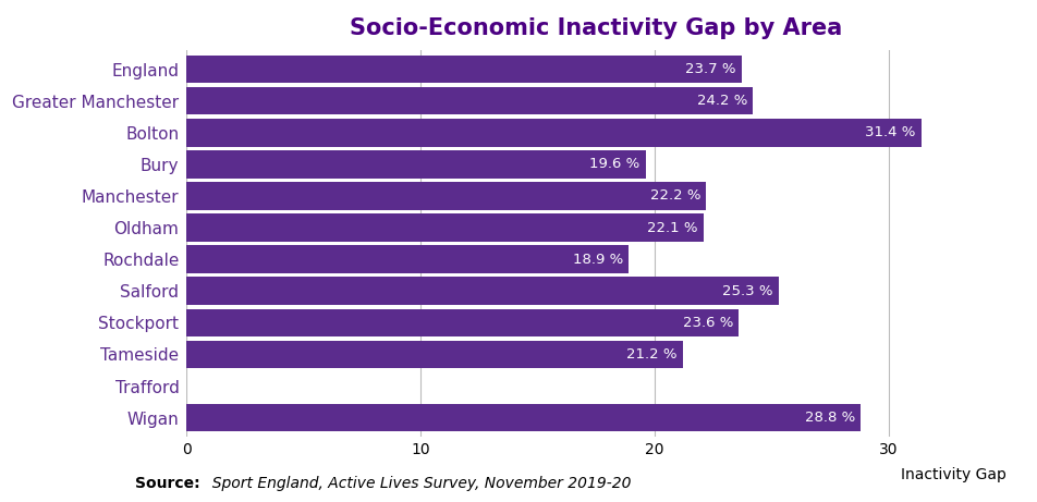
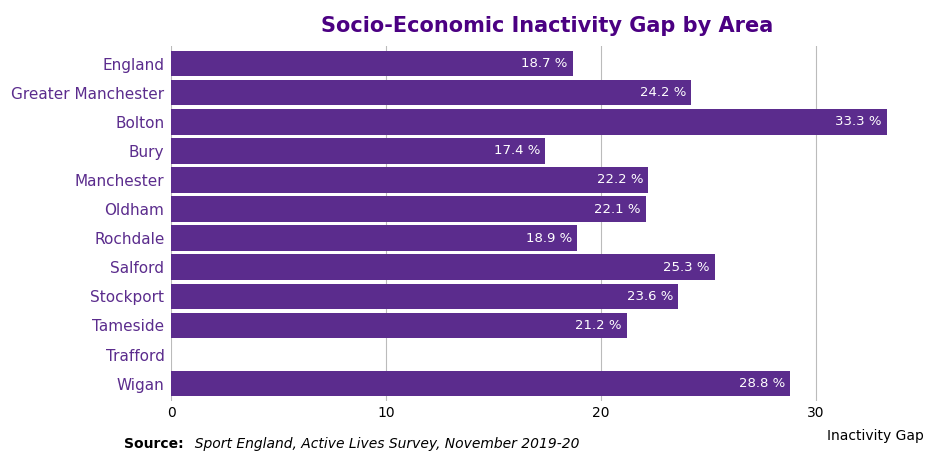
England: 23.7 -> 18.7
Bolton: 31.4 -> 33.3
Bury: 19.6 -> 17.4
